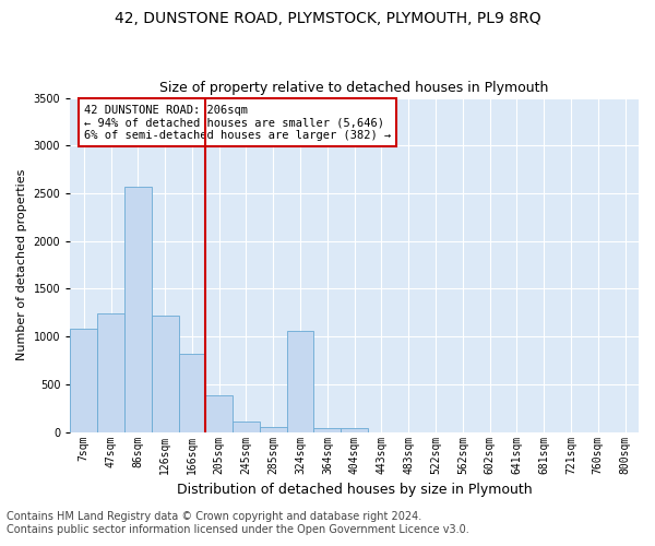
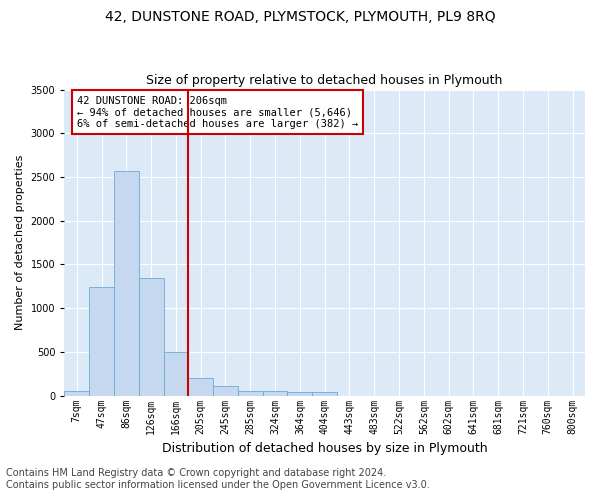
7sqm: 1080 -> 50
126sqm: 1220 -> 1340
166sqm: 820 -> 500
205sqm: 380 -> 200
324sqm: 1060 -> 50
